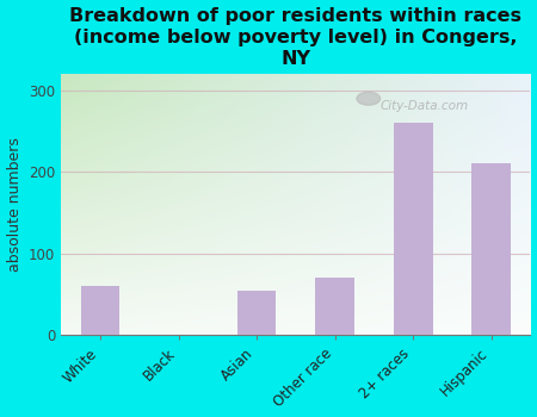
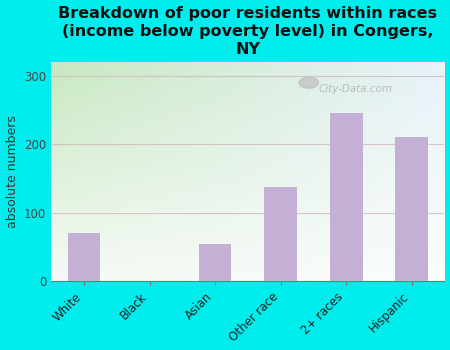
White: 60 -> 70
Other race: 70 -> 138
2+ races: 260 -> 246
